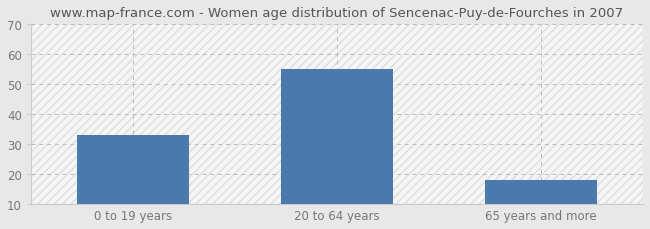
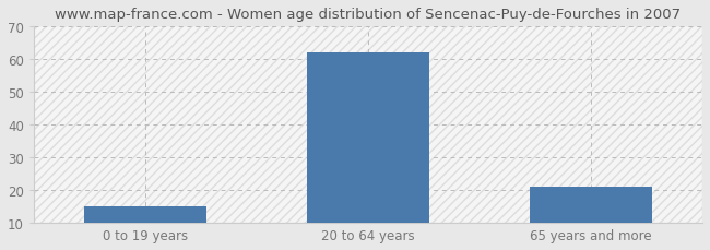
0 to 19 years: 33 -> 15
20 to 64 years: 55 -> 62
65 years and more: 18 -> 21
